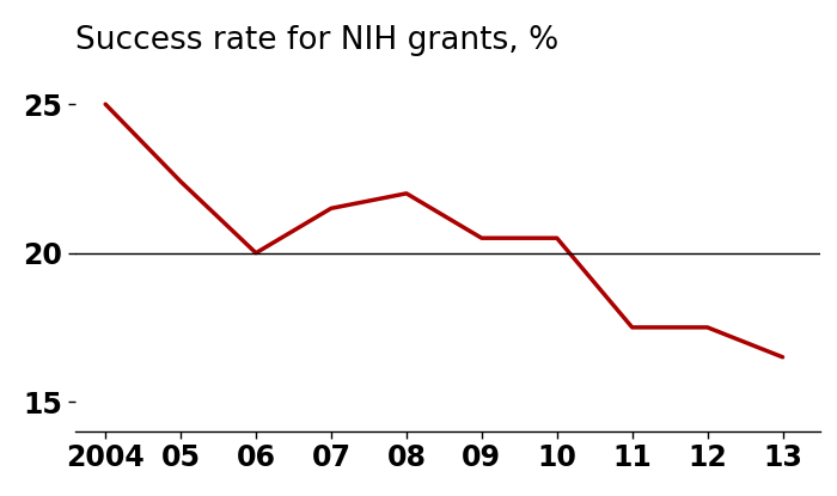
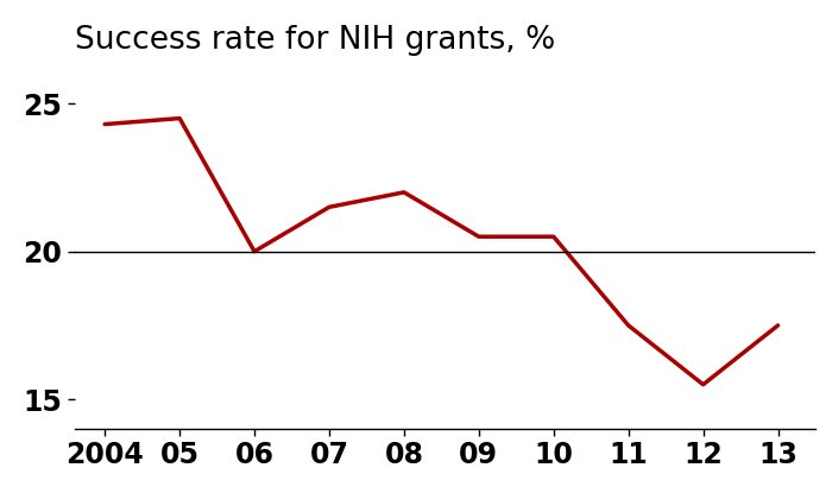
2004: 25.0 -> 24.3
05: 22.4 -> 24.5
12: 17.5 -> 15.5
13: 16.5 -> 17.5
